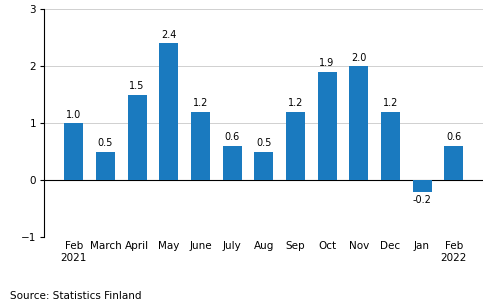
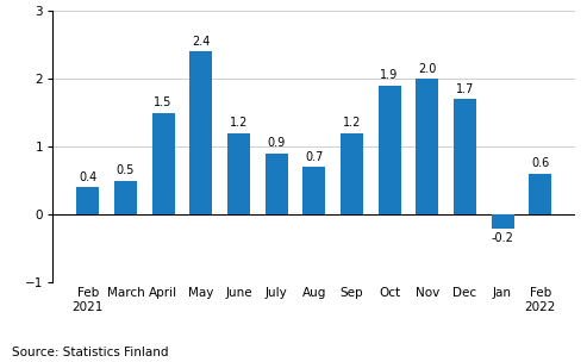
Feb 2021: 1.0 -> 0.4
July: 0.6 -> 0.9
Aug: 0.5 -> 0.7
Dec: 1.2 -> 1.7
